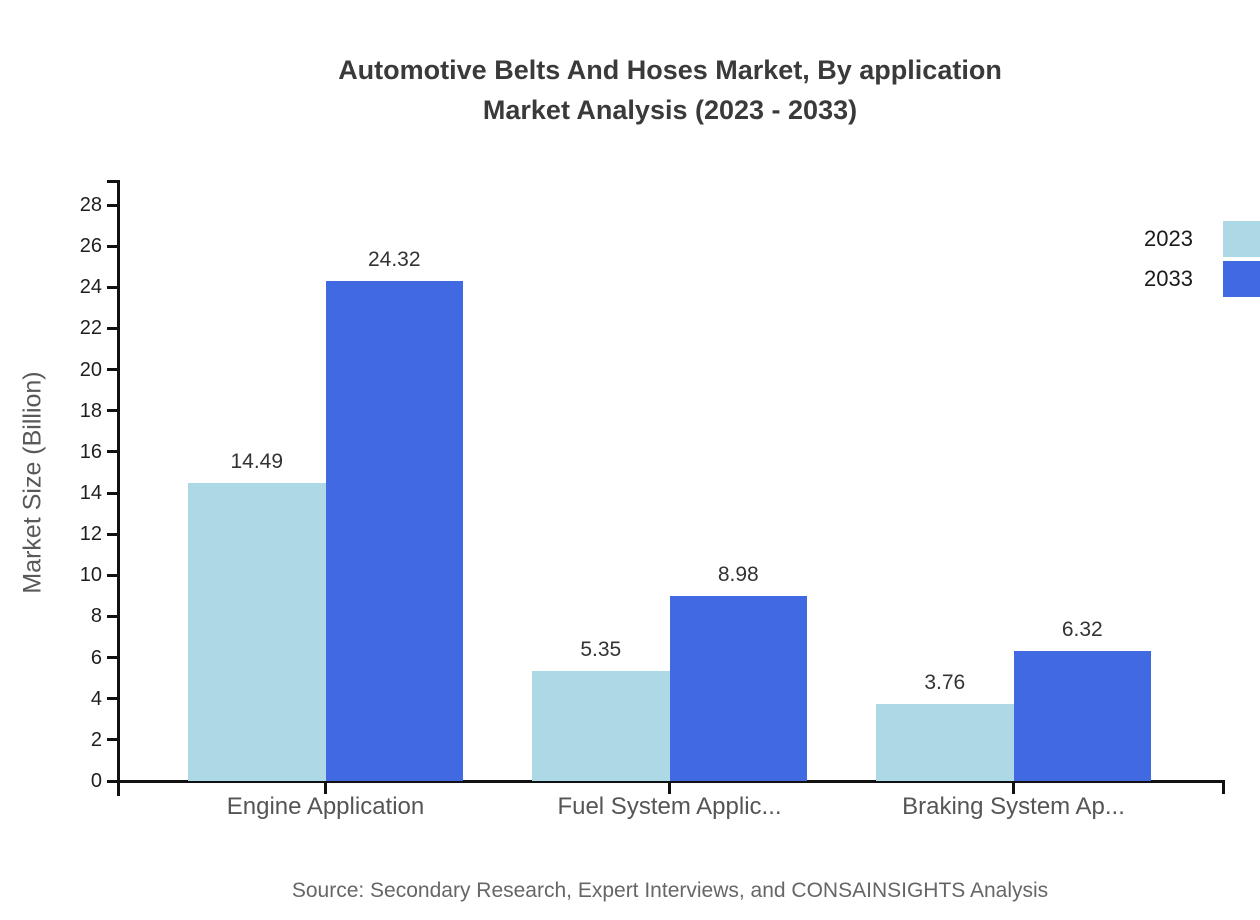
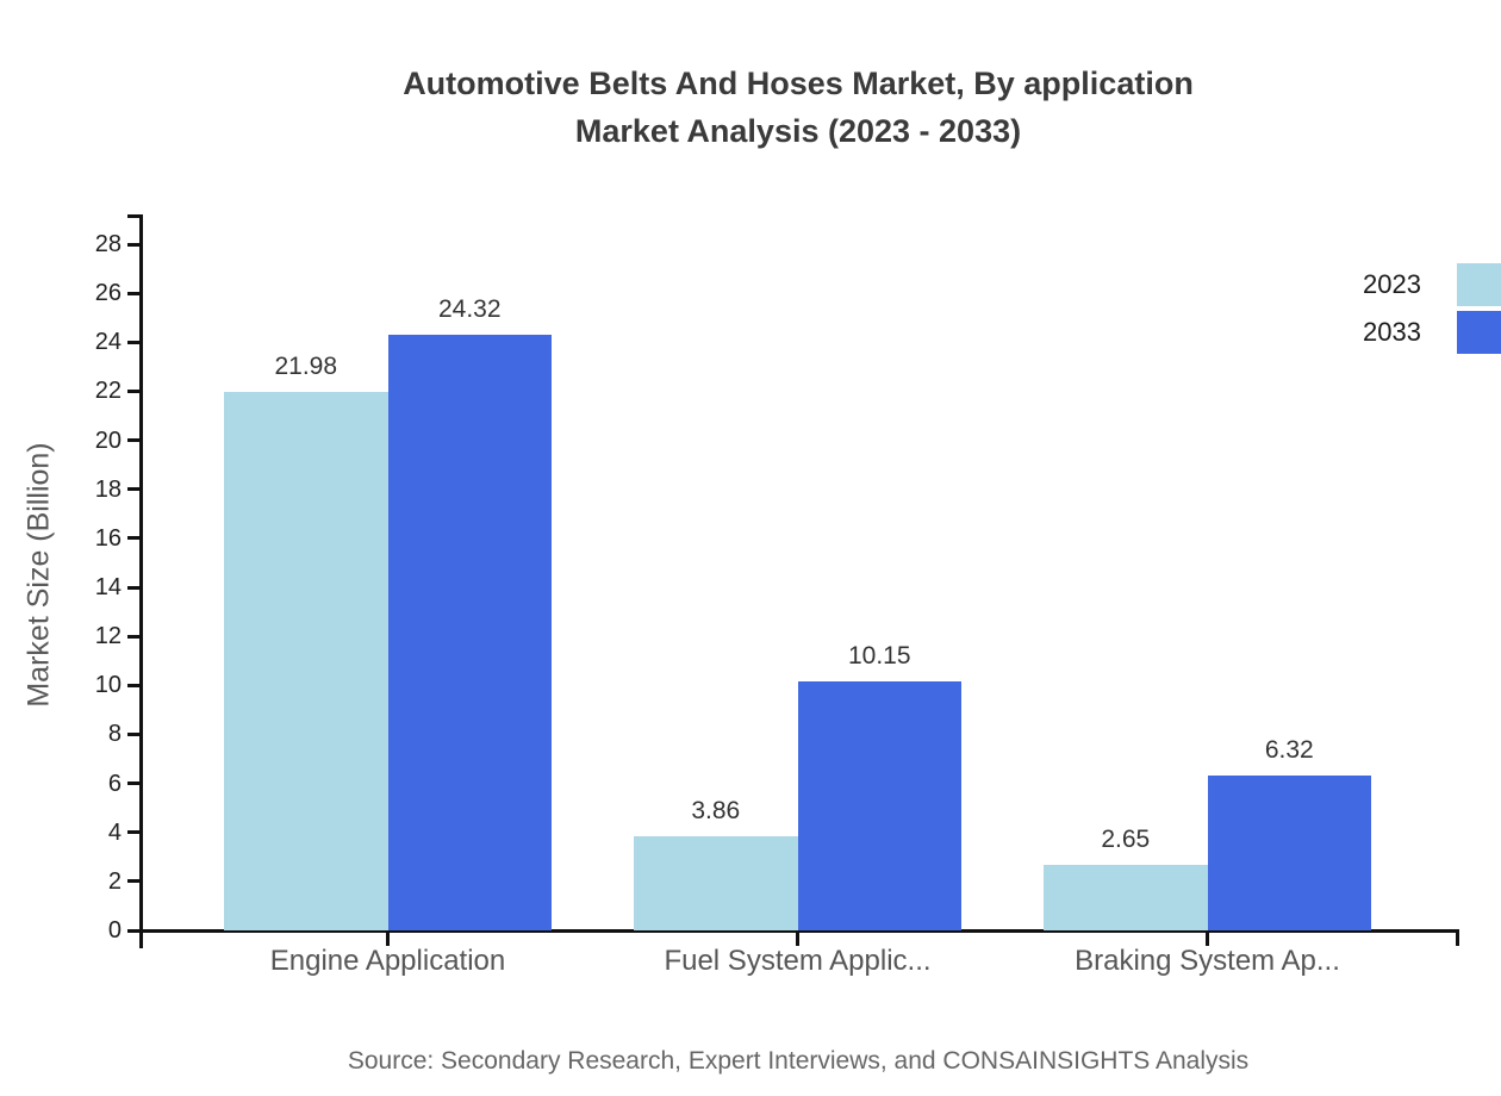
2023/Engine Application: 14.49 -> 21.98
2023/Fuel System Applic...: 5.35 -> 3.86
2033/Fuel System Applic...: 8.98 -> 10.15
2023/Braking System Ap...: 3.76 -> 2.65
